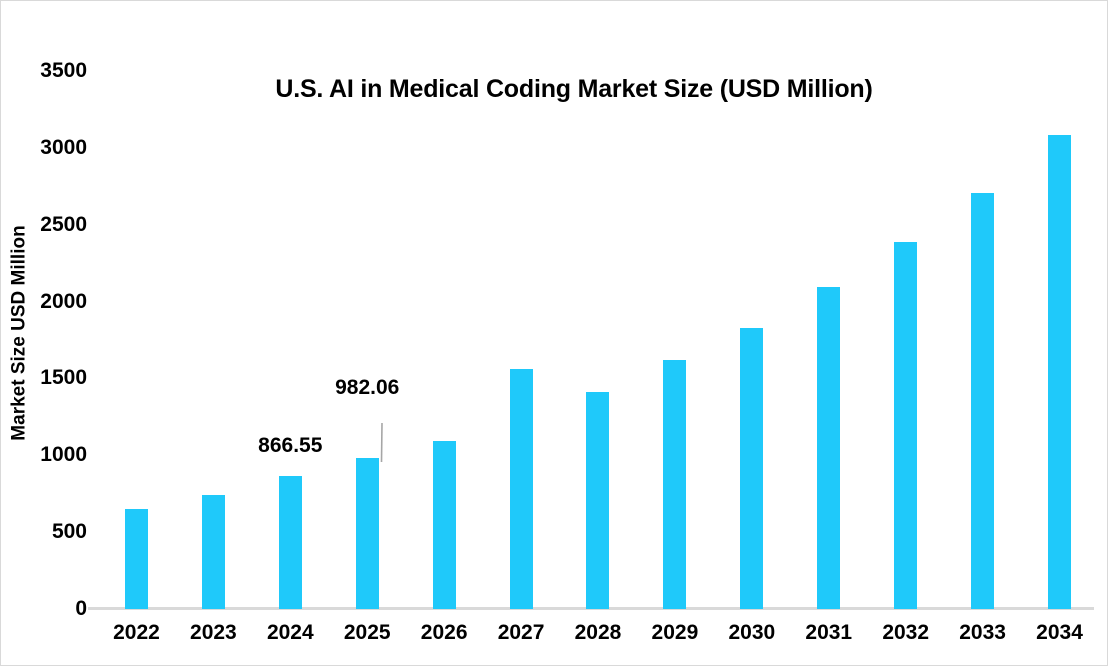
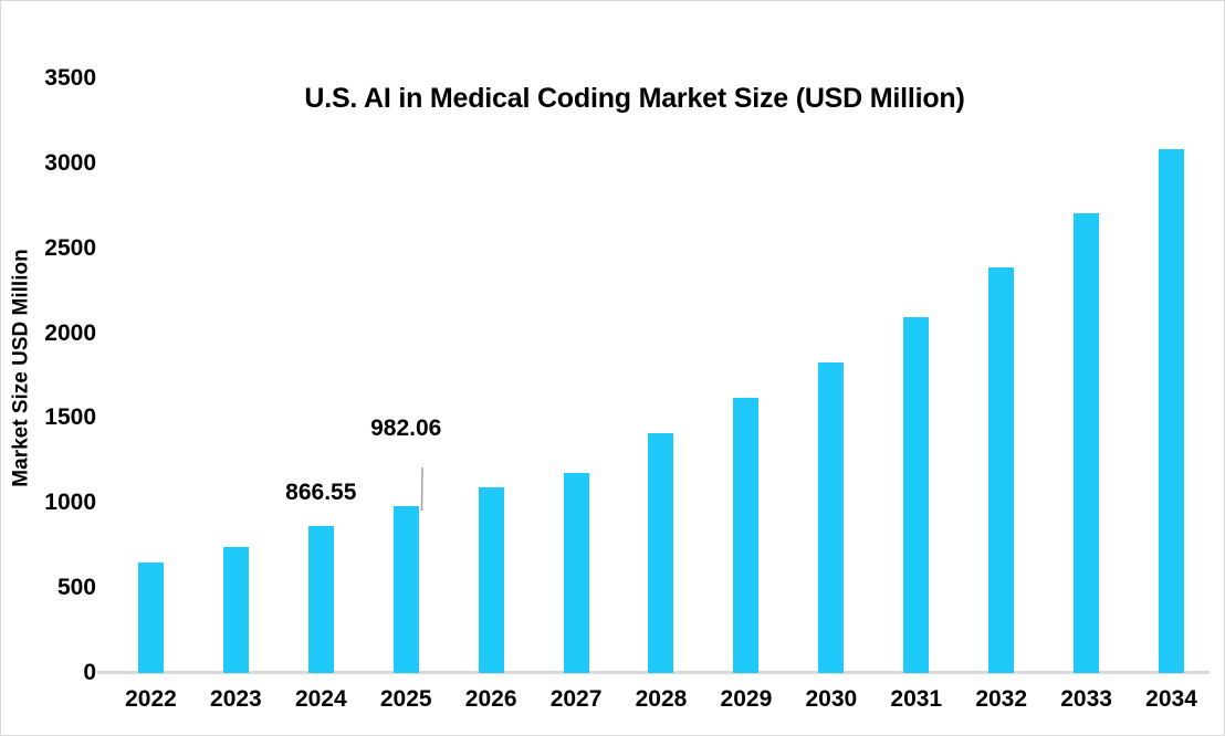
2027: 1560 -> 1180
